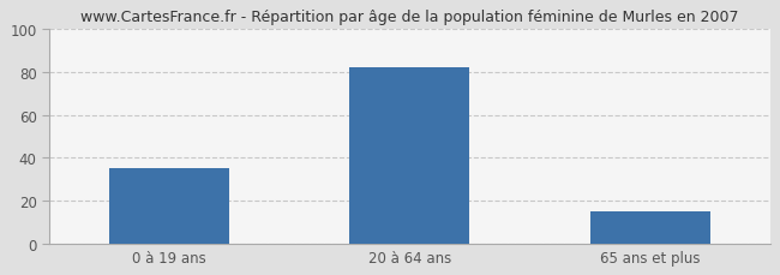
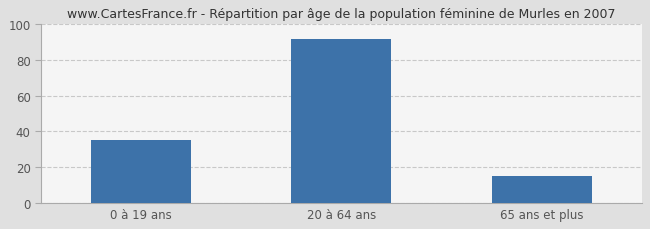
20 à 64 ans: 82 -> 92
